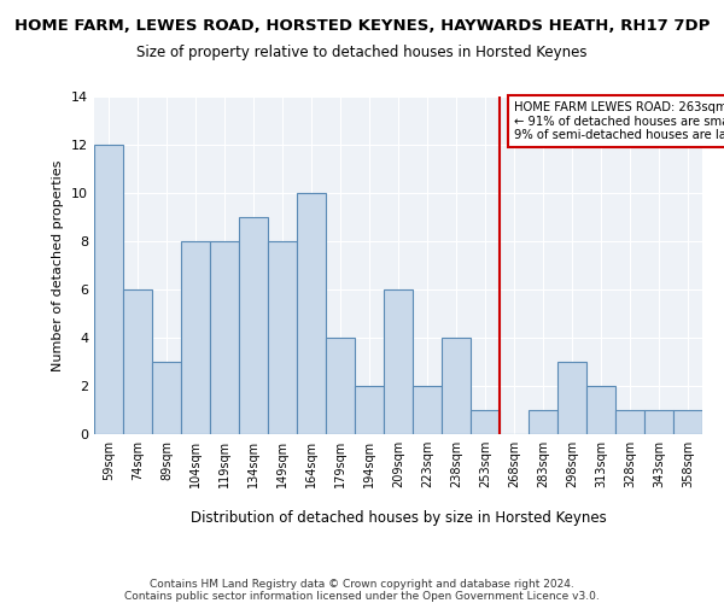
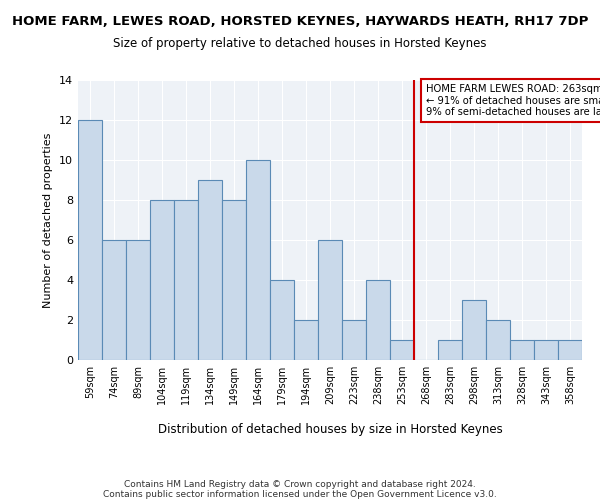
89sqm: 3 -> 6
